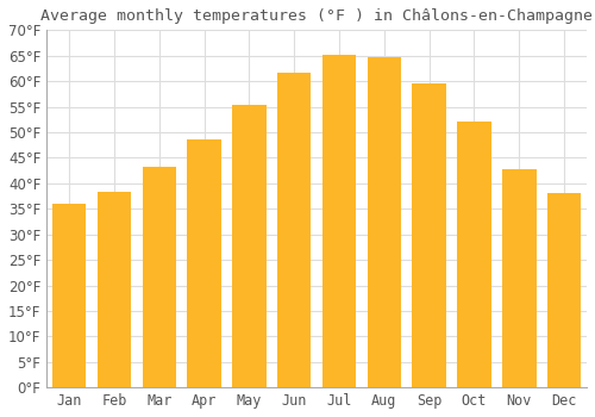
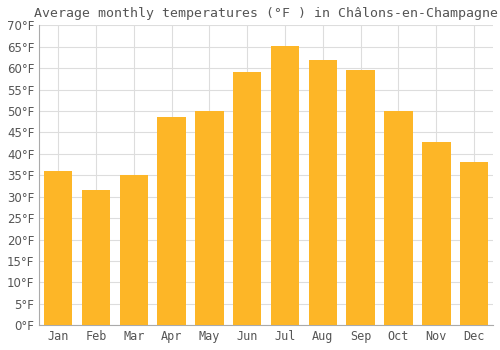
Feb: 38.3°F -> 31.5°F
Mar: 43.3°F -> 35.0°F
May: 55.4°F -> 50.0°F
Jun: 61.7°F -> 59.0°F
Aug: 64.6°F -> 62.0°F
Oct: 52.2°F -> 50.0°F
